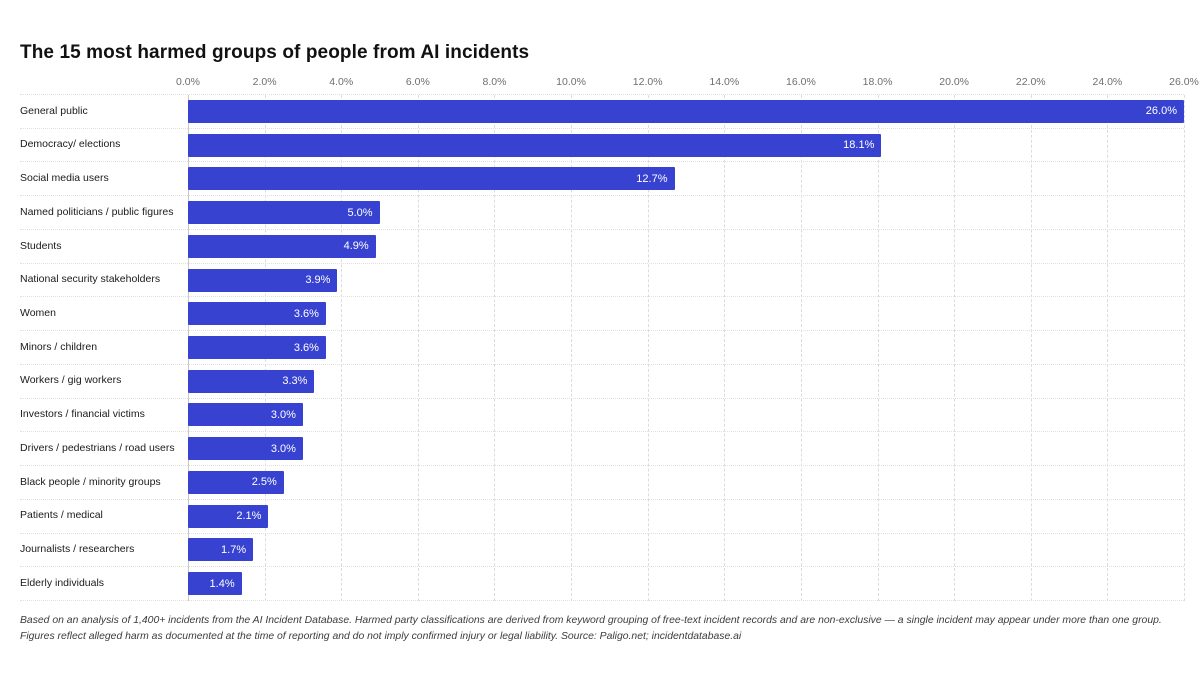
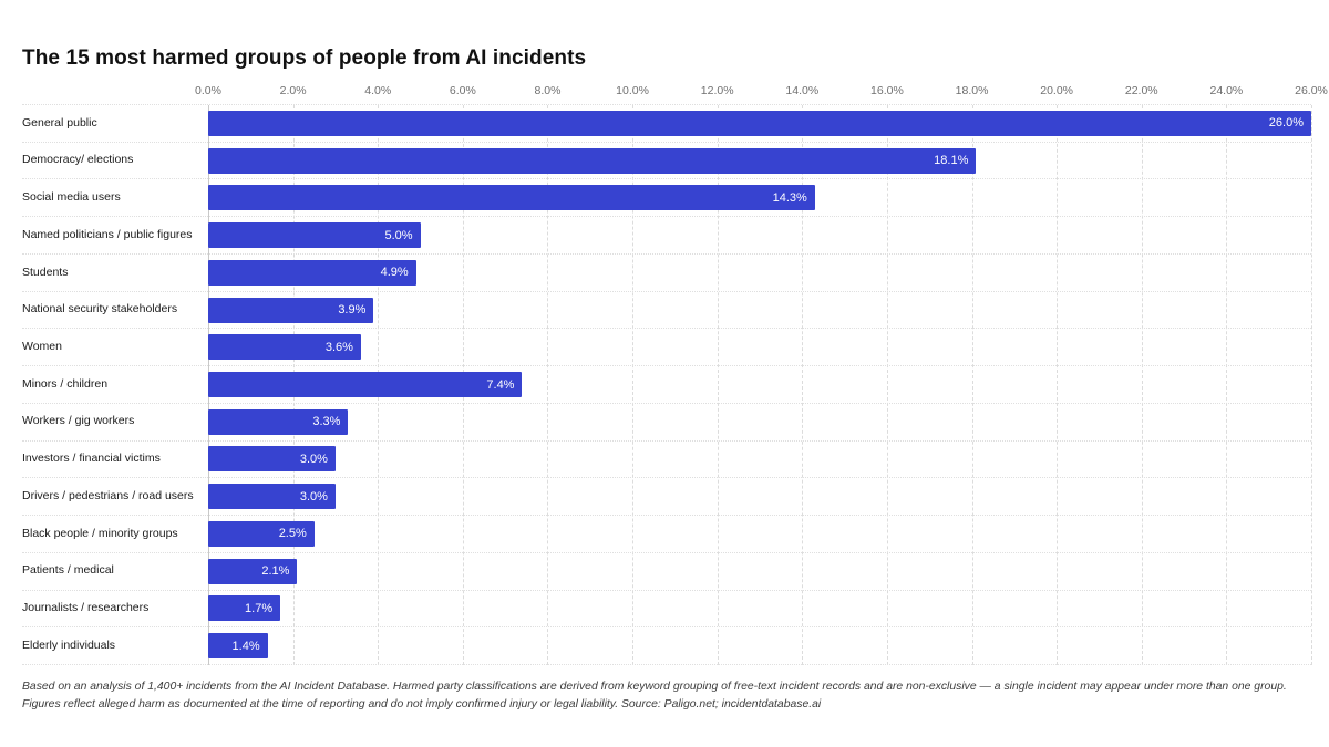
Social media users: 12.7% -> 14.3%
Minors / children: 3.6% -> 7.4%
